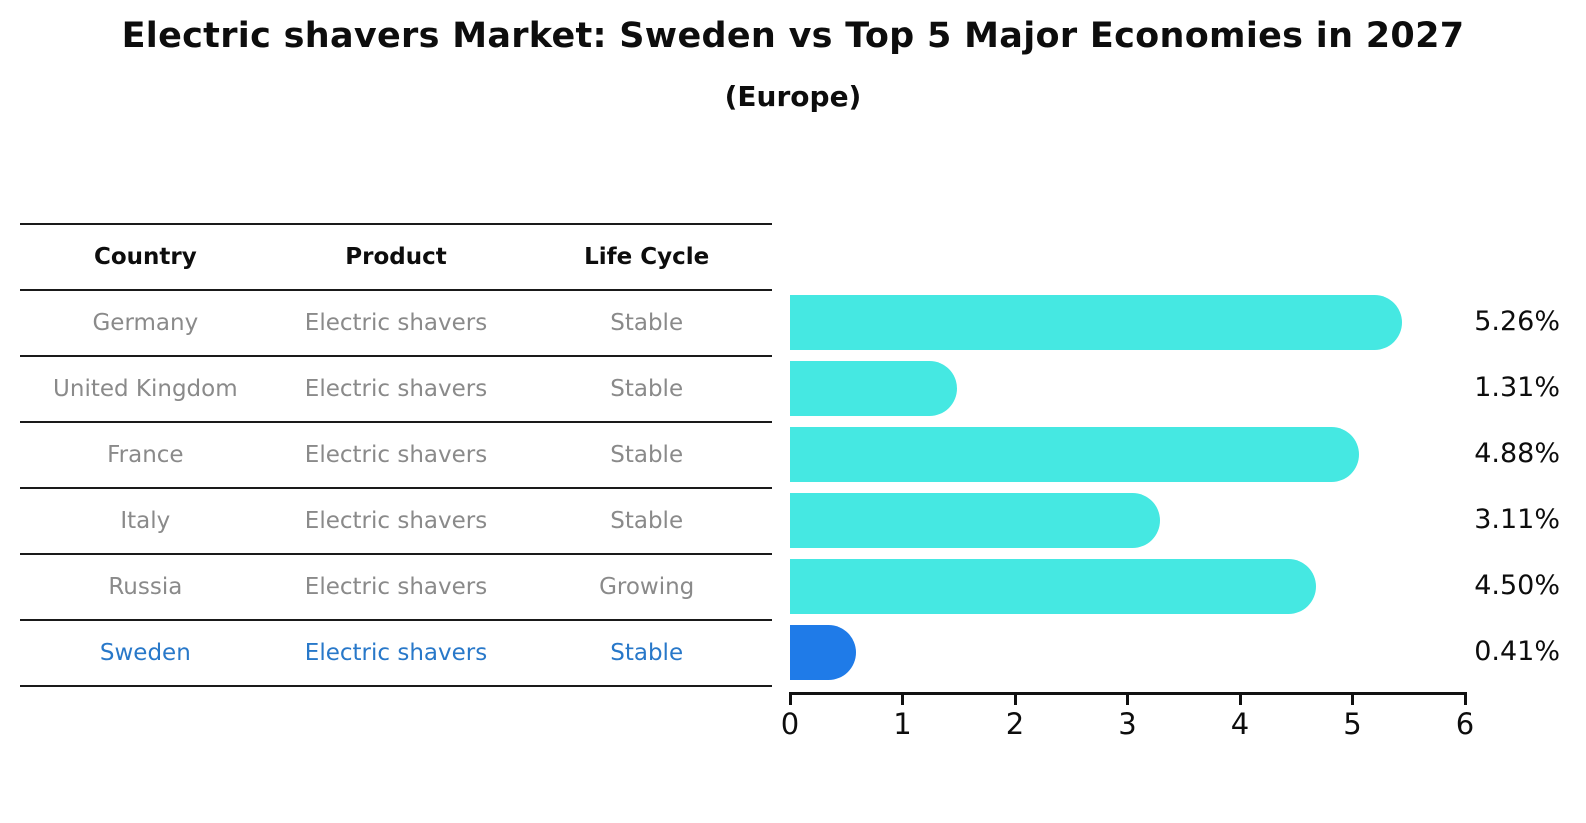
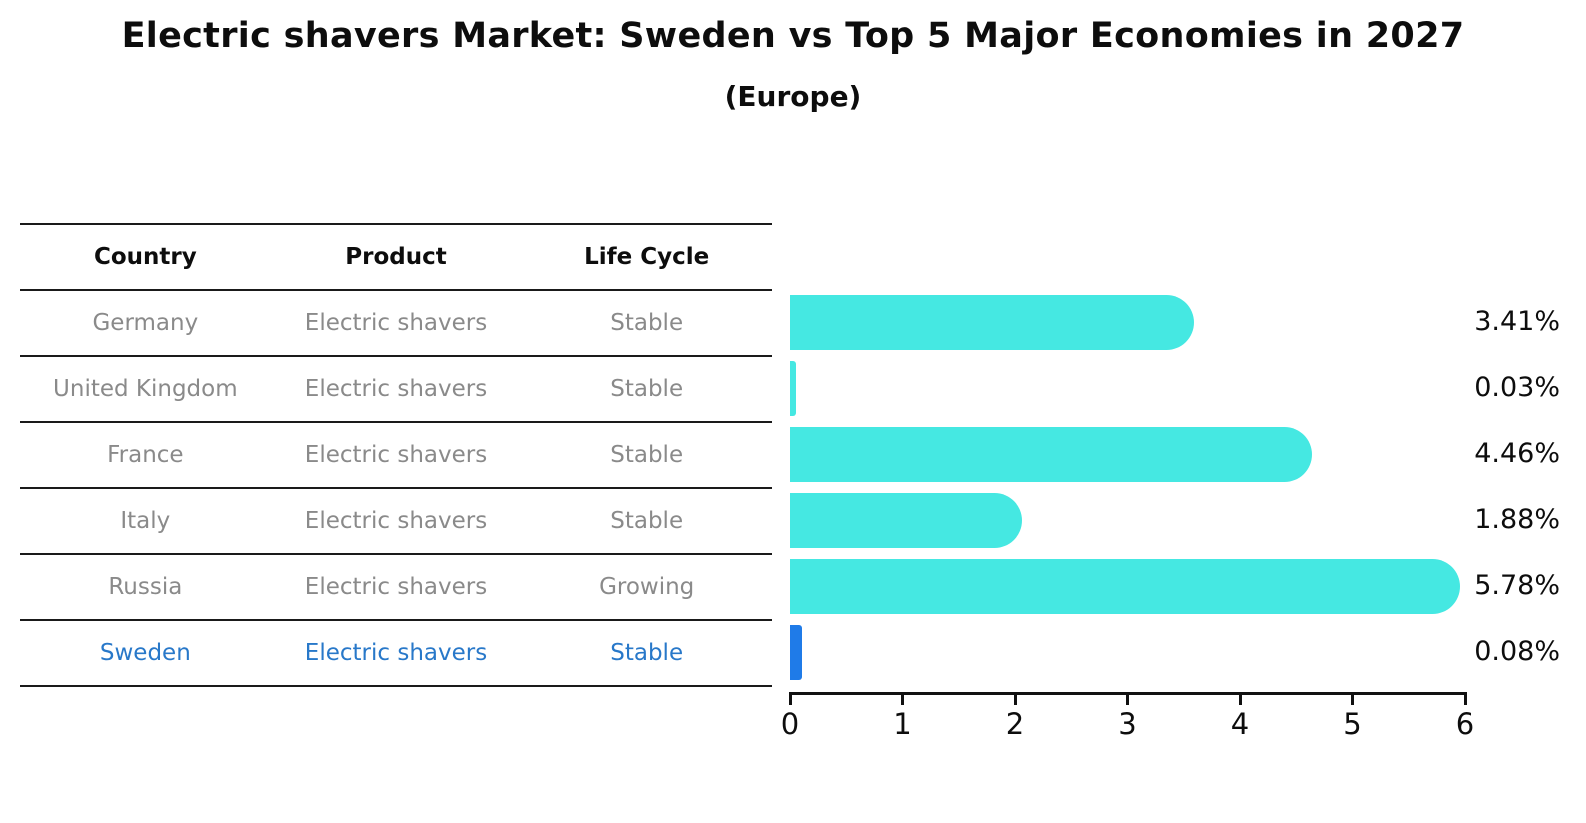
Germany: 5.26% -> 3.41%
United Kingdom: 1.31% -> 0.03%
France: 4.88% -> 4.46%
Italy: 3.11% -> 1.88%
Russia: 4.50% -> 5.78%
Sweden: 0.41% -> 0.08%
